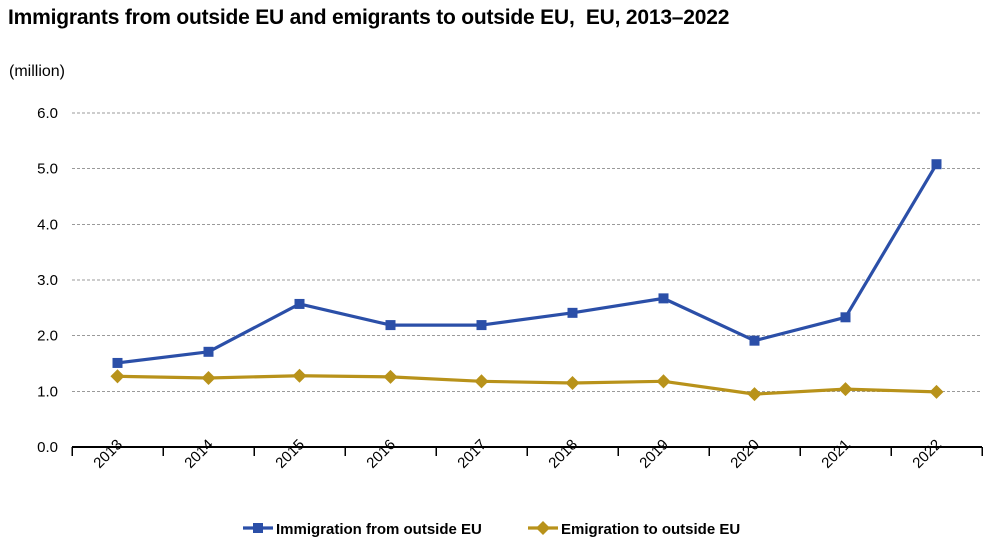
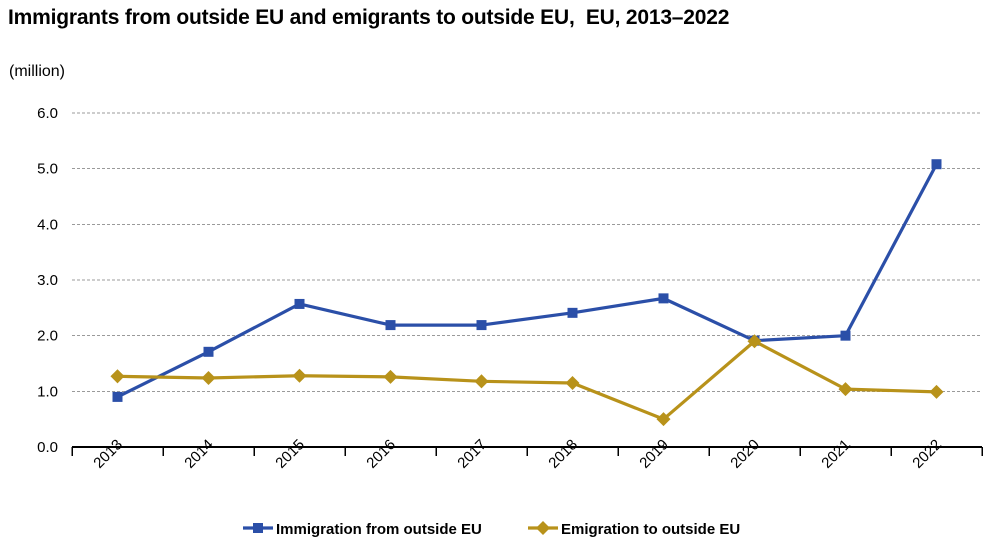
Immigration from outside EU/2013: 1.5 -> 0.9
Emigration to outside EU/2019: 1.2 -> 0.5
Emigration to outside EU/2020: 0.9 -> 1.9
Immigration from outside EU/2021: 2.3 -> 2.0
